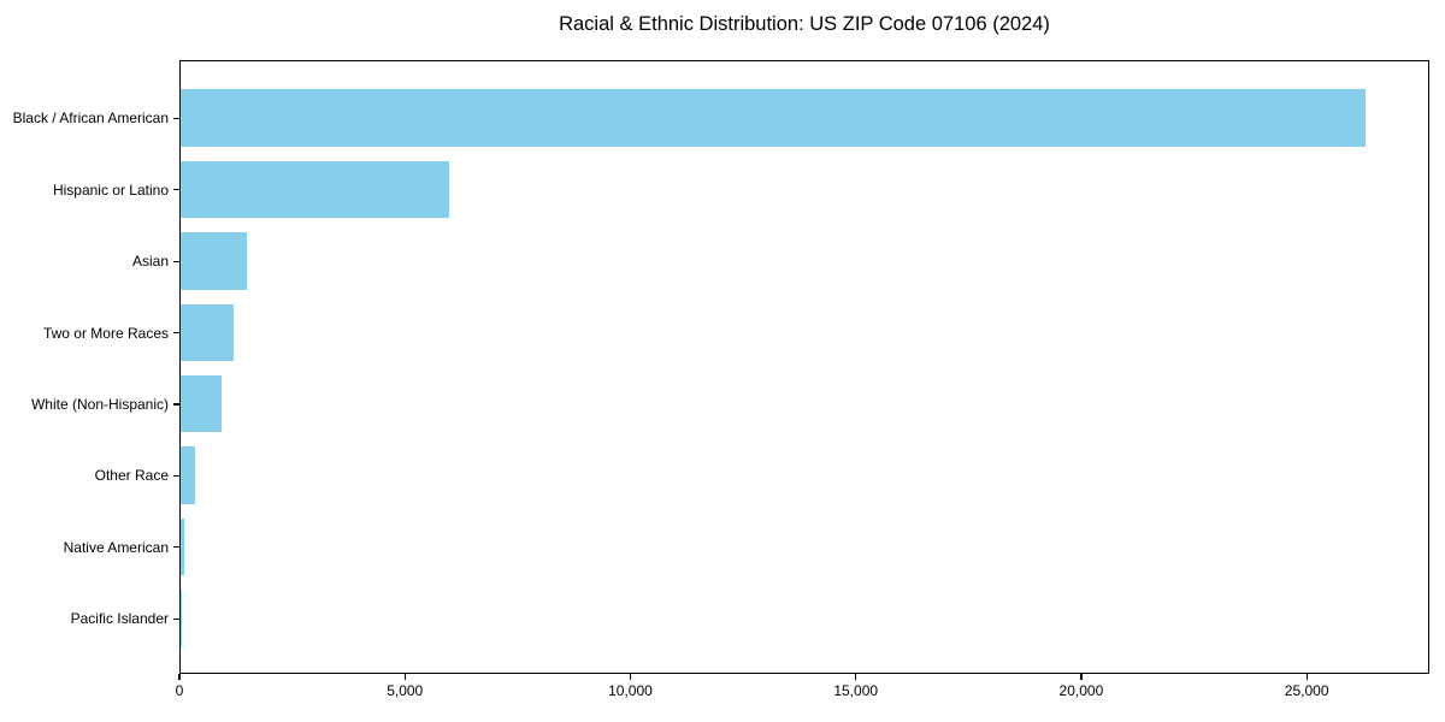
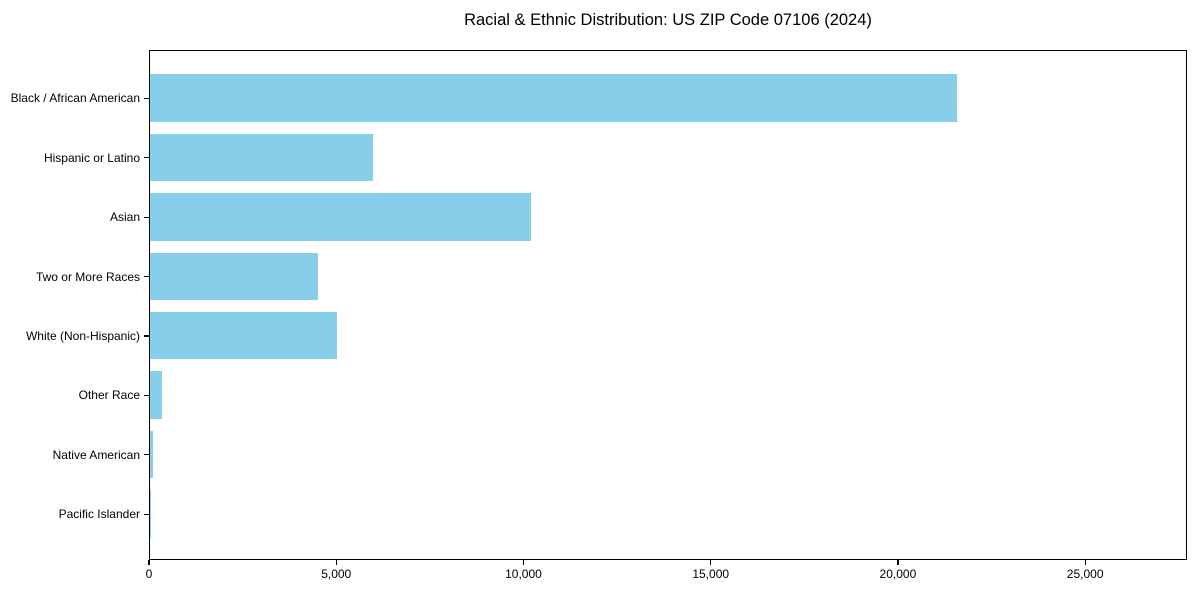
Black / African American: 26300 -> 21600
Asian: 1500 -> 10200
Two or More Races: 1200 -> 4500
White (Non-Hispanic): 900 -> 5000
